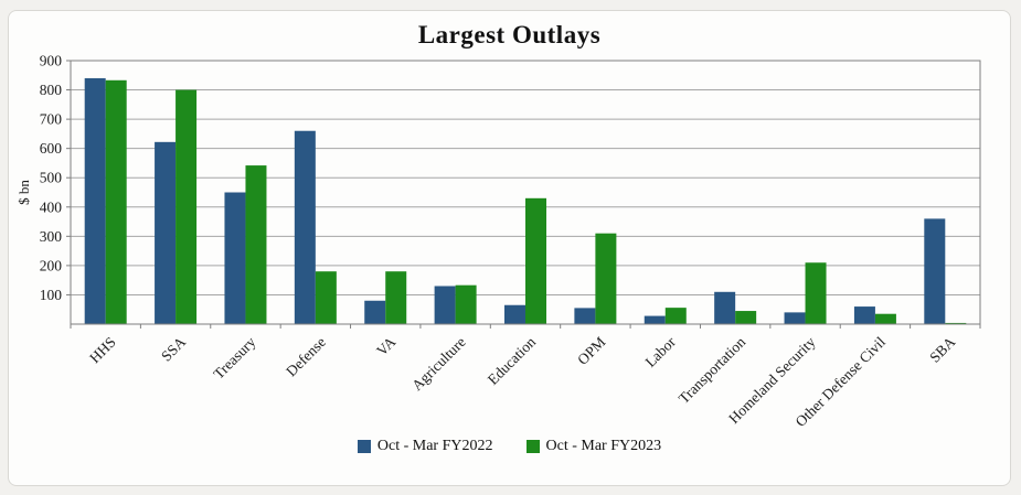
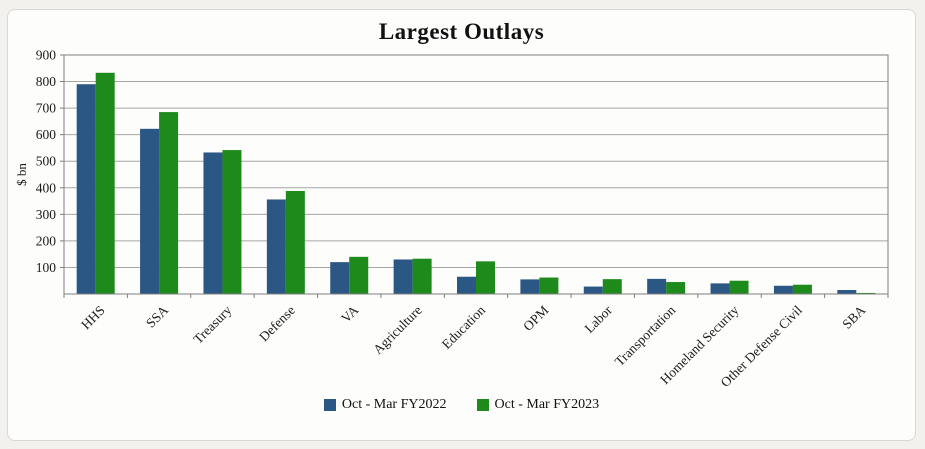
Oct - Mar FY2022/HHS: 840 -> 790
Oct - Mar FY2023/SSA: 800 -> 680
Oct - Mar FY2022/Treasury: 450 -> 530
Oct - Mar FY2022/Defense: 660 -> 360
Oct - Mar FY2023/Defense: 180 -> 390
Oct - Mar FY2022/VA: 80 -> 120
Oct - Mar FY2023/VA: 180 -> 140
Oct - Mar FY2023/Education: 430 -> 120
Oct - Mar FY2023/OPM: 310 -> 60
Oct - Mar FY2022/Transportation: 110 -> 60
Oct - Mar FY2023/Homeland Security: 210 -> 50
Oct - Mar FY2022/Other Defense Civil: 60 -> 30
Oct - Mar FY2022/SBA: 360 -> 20
